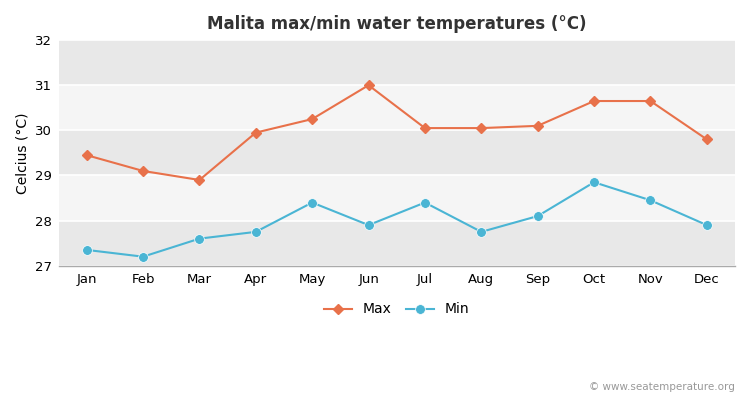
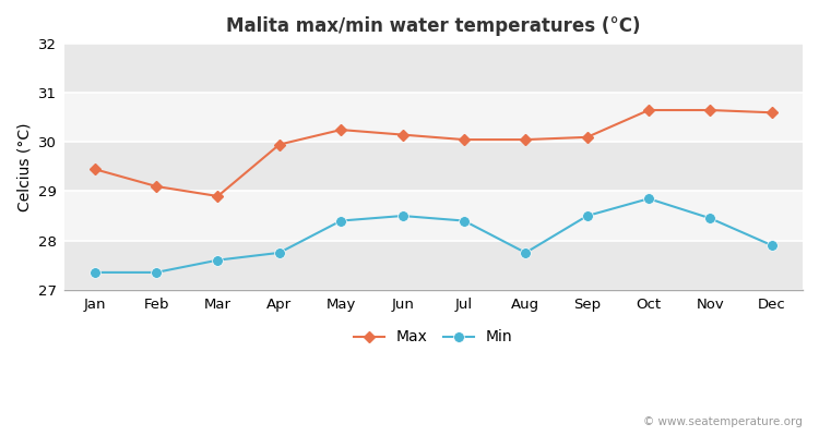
Min/Feb: 27.20 -> 27.35
Max/Jun: 31.00 -> 30.15
Min/Jun: 27.90 -> 28.50
Min/Sep: 28.10 -> 28.50
Max/Dec: 29.80 -> 30.60
